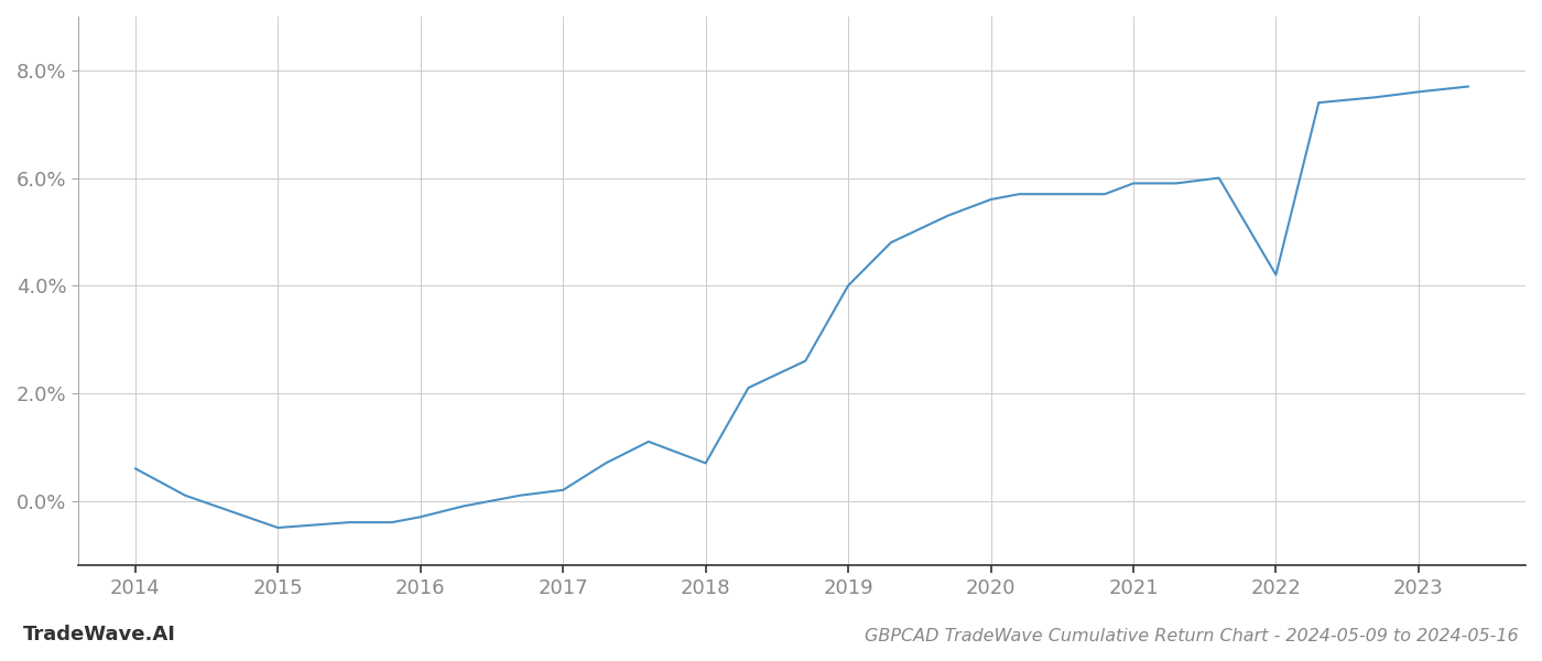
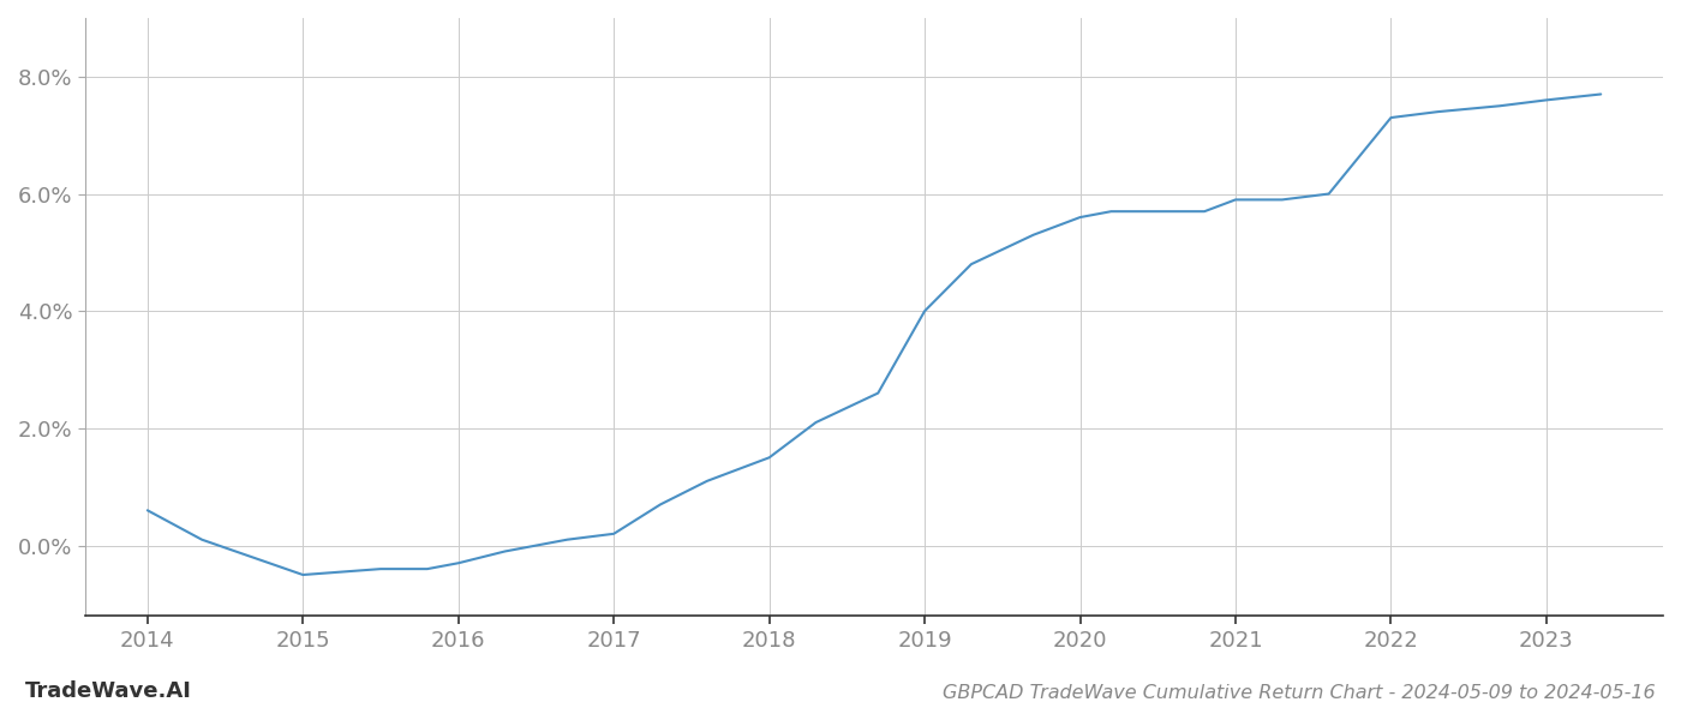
2018: 0.7% -> 1.5%
2022: 4.2% -> 7.3%
